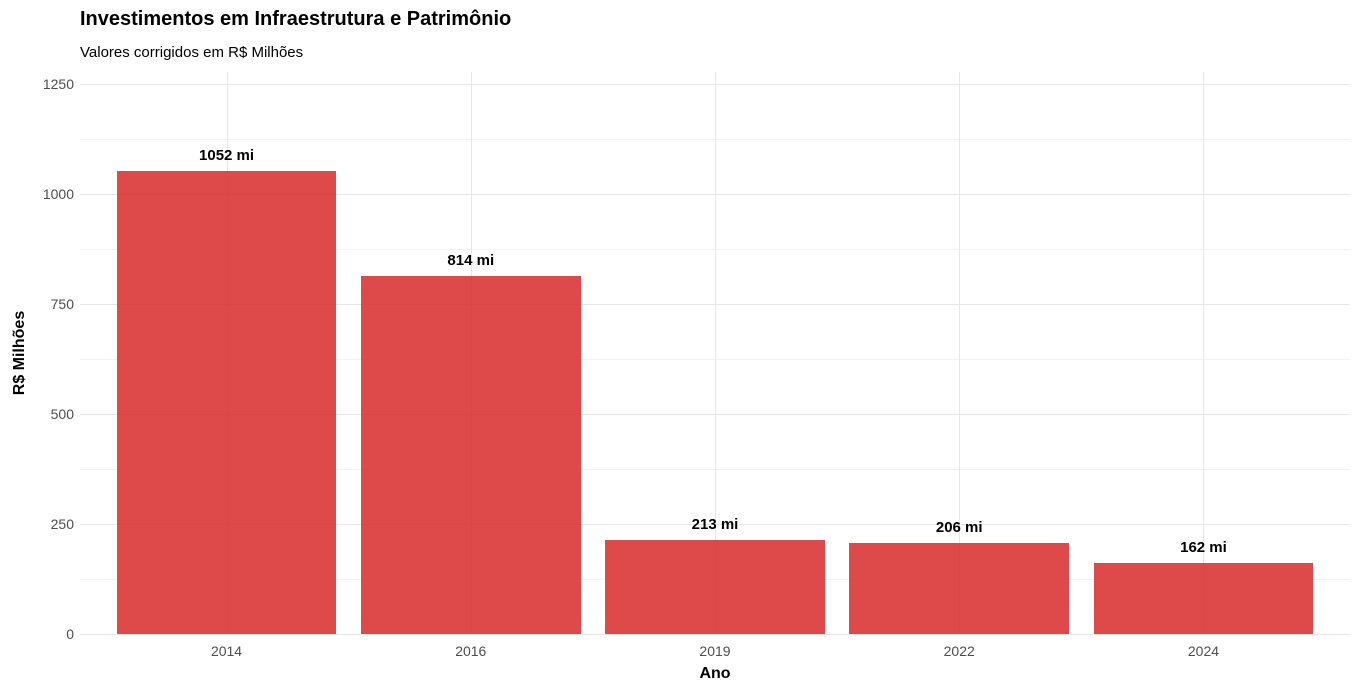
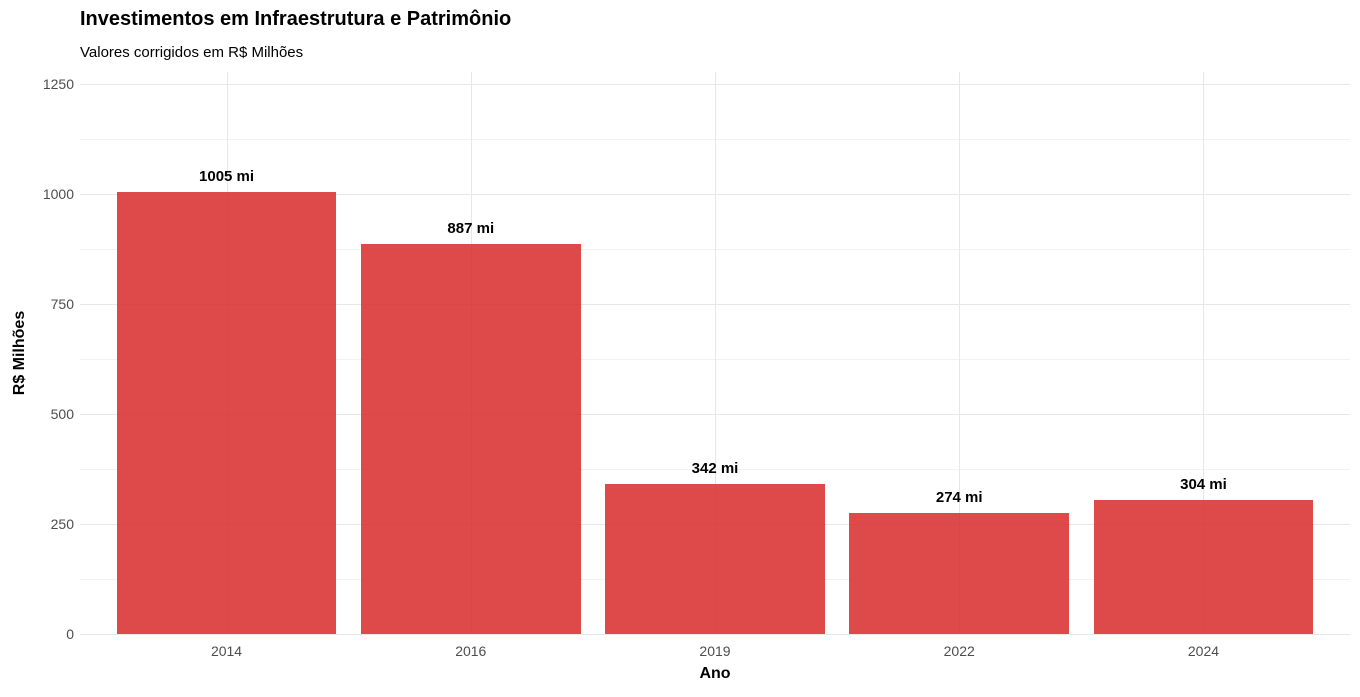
2014: 1052 -> 1005
2016: 814 -> 887
2019: 213 -> 342
2022: 206 -> 274
2024: 162 -> 304
